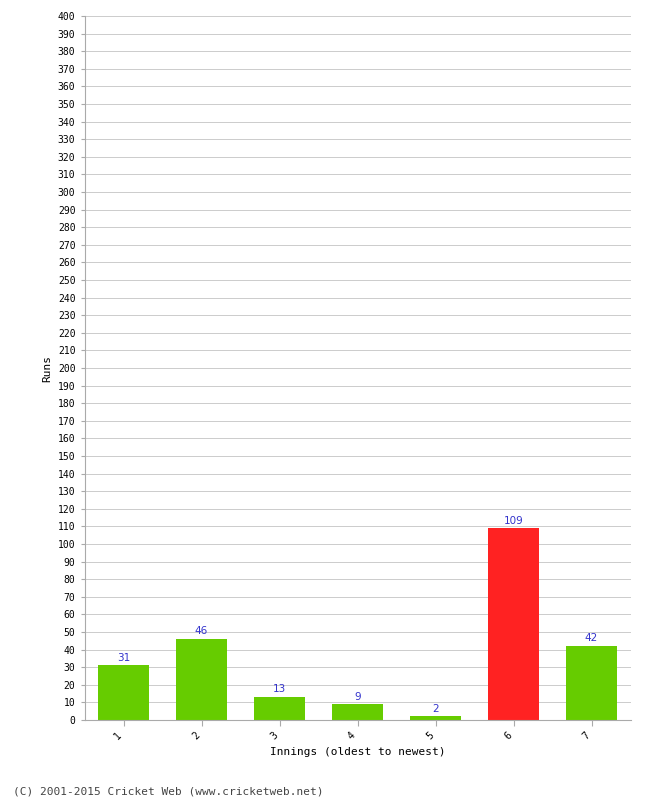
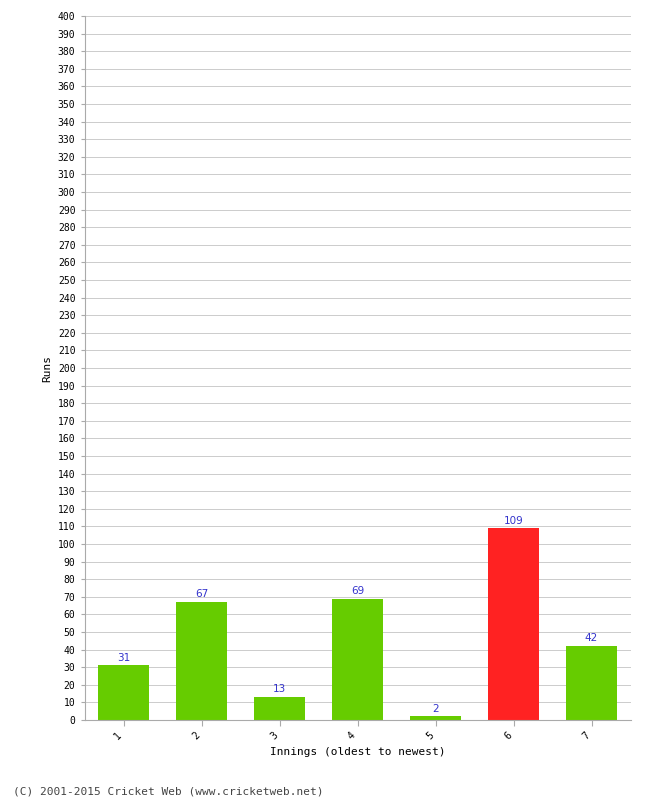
2: 46 -> 67
4: 9 -> 69
